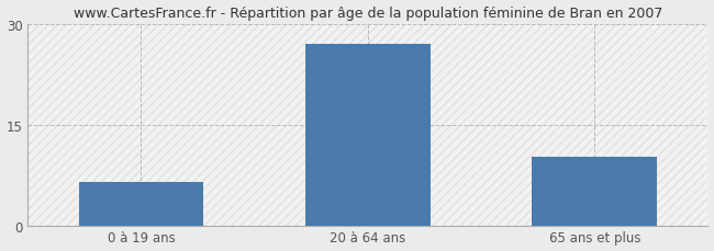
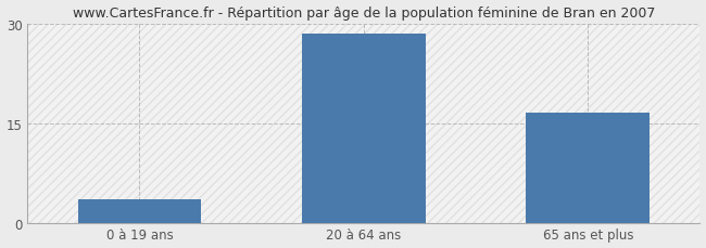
0 à 19 ans: 6.4 -> 3.5
20 à 64 ans: 27.0 -> 28.5
65 ans et plus: 10.2 -> 16.5
